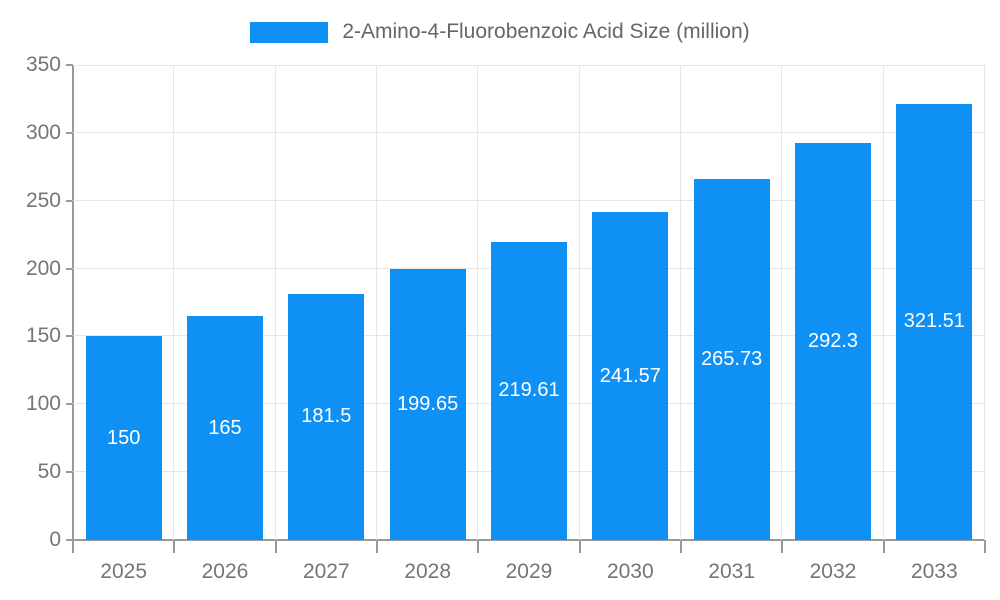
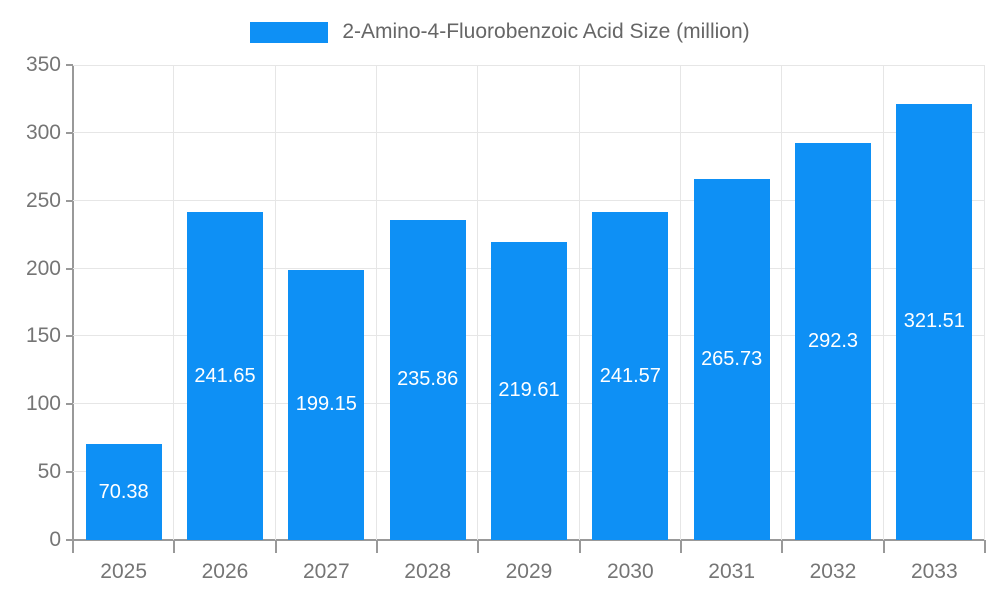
2025: 150 -> 70.38
2026: 165 -> 241.65
2027: 181.5 -> 199.15
2028: 199.65 -> 235.86
